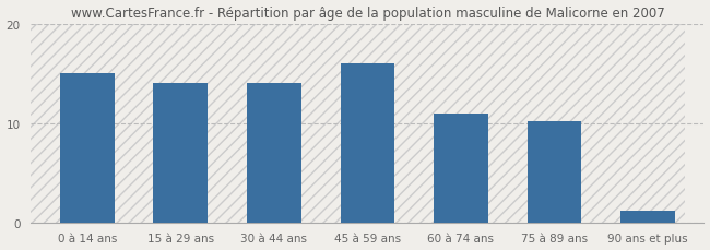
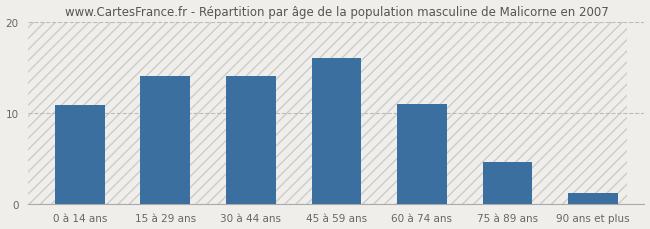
0 à 14 ans: 15.0 -> 10.8
75 à 89 ans: 10.2 -> 4.6
